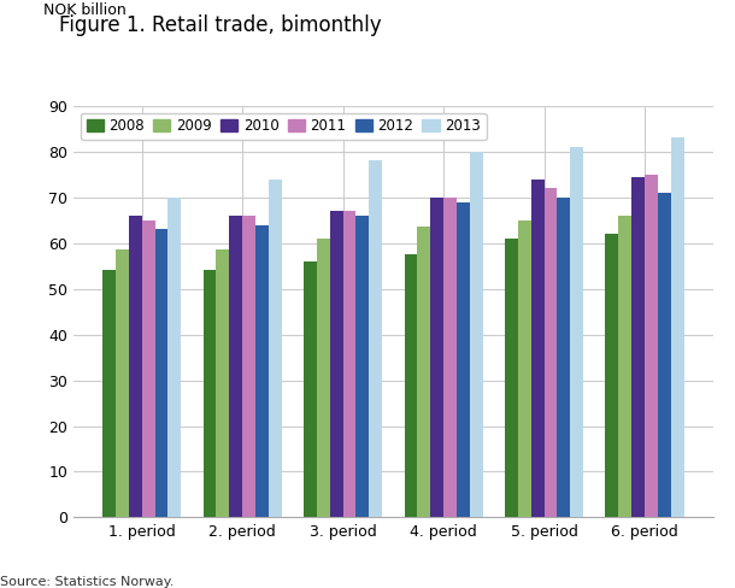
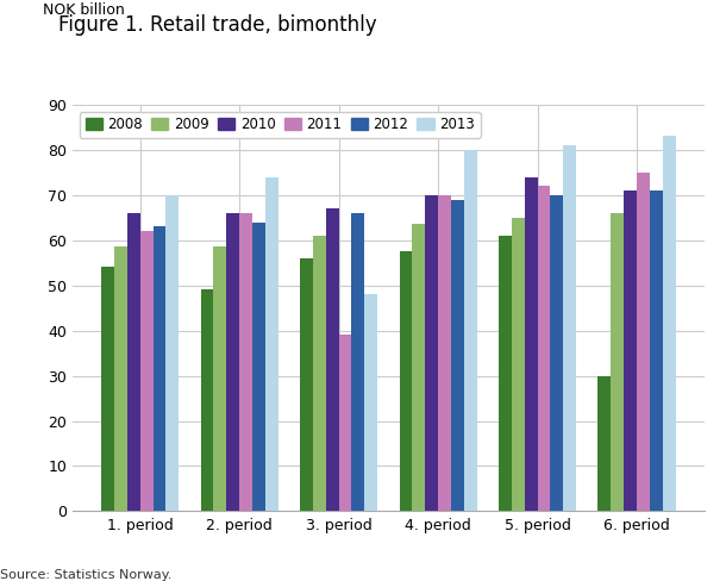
2011/1. period: 65 -> 62
2008/2. period: 54.0 -> 49.0
2011/3. period: 67 -> 39
2013/3. period: 78 -> 48
2008/6. period: 62.0 -> 30.0
2010/6. period: 74.5 -> 71.0
